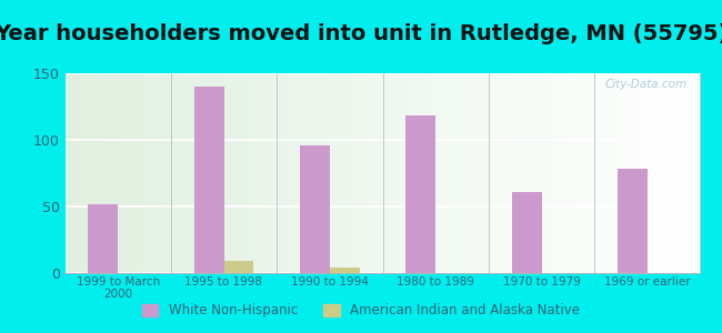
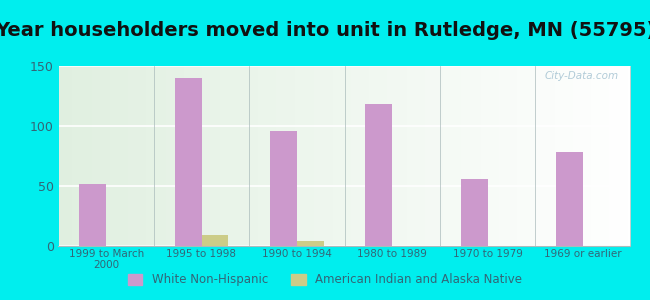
White Non-Hispanic/1970 to 1979: 61 -> 56
